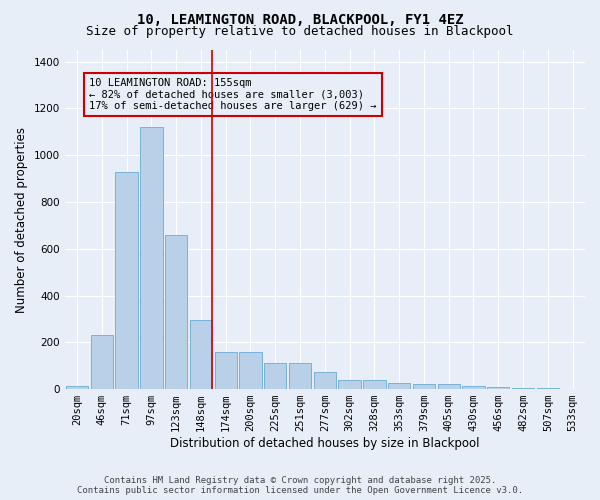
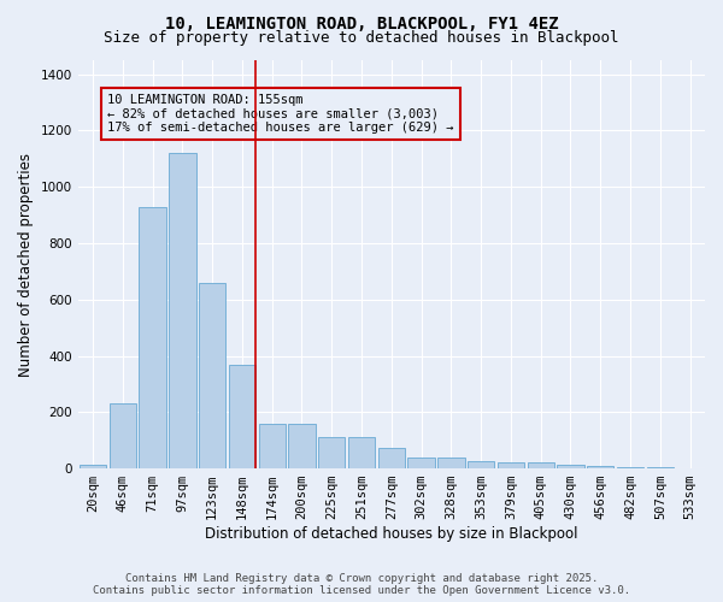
148sqm: 295 -> 370
